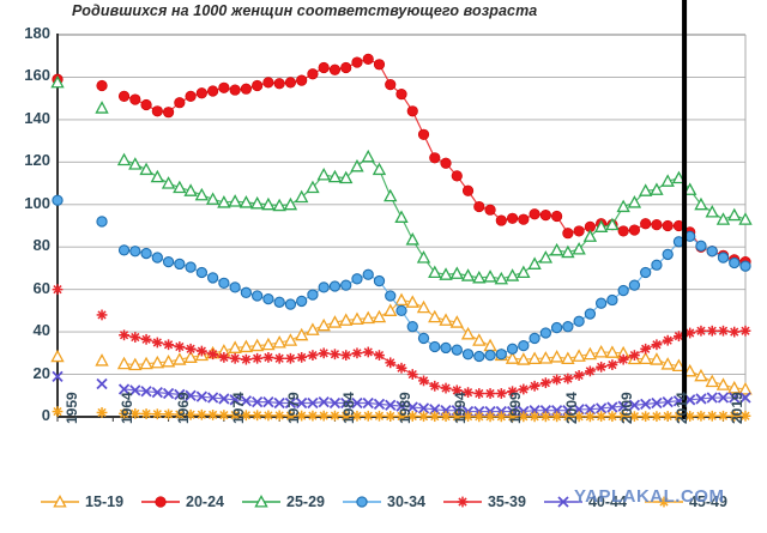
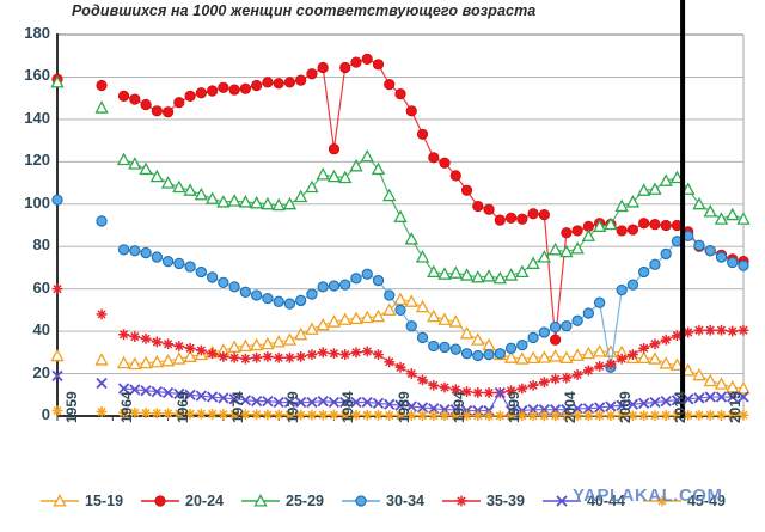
20-24/1984: 164 -> 126
40-44/1999: 2 -> 11
20-24/2004: 94 -> 36
30-34/2009: 55 -> 23
